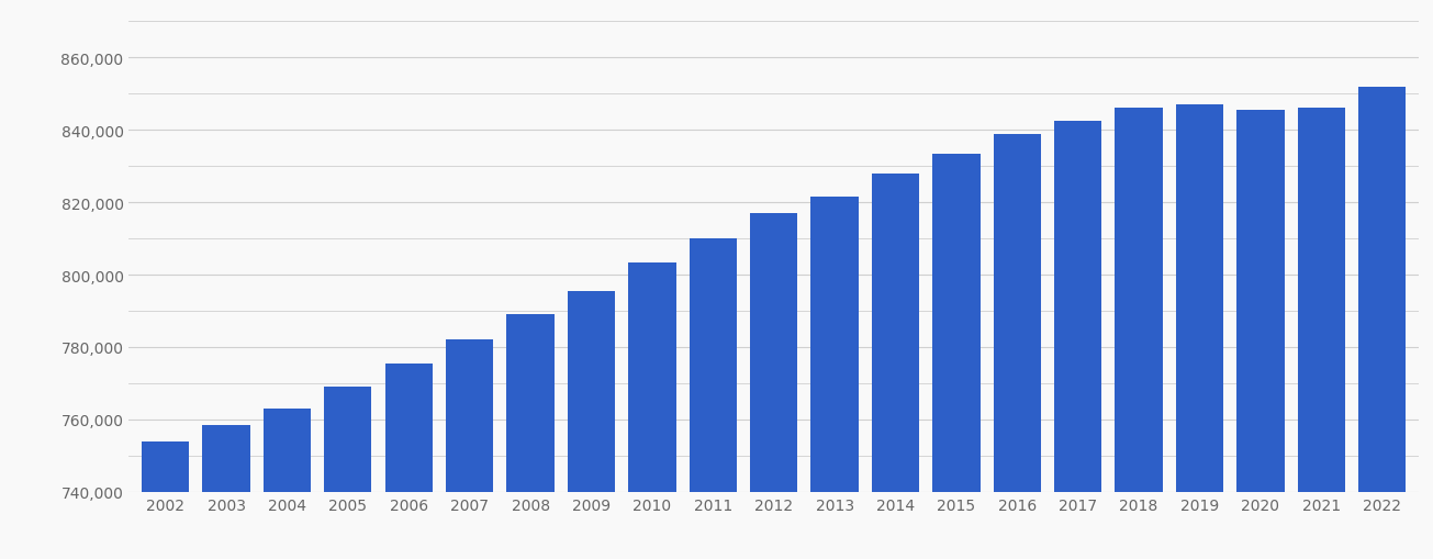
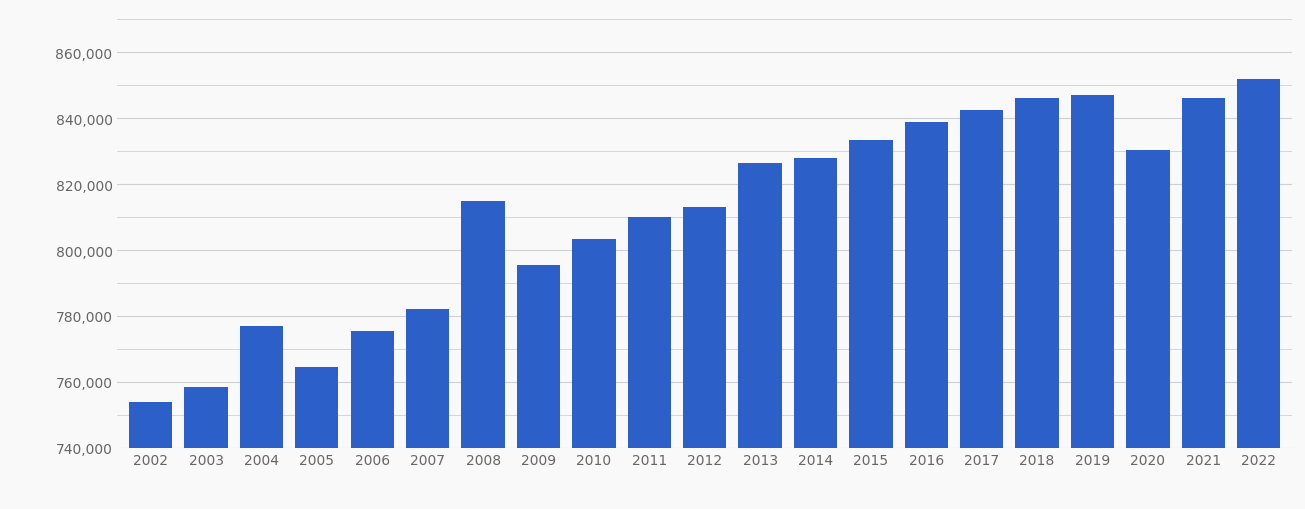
2004: 763,000 -> 777,000
2005: 769,000 -> 764,500
2008: 789,000 -> 815,000
2012: 817,000 -> 813,000
2013: 821,500 -> 826,500
2020: 845,500 -> 830,500
